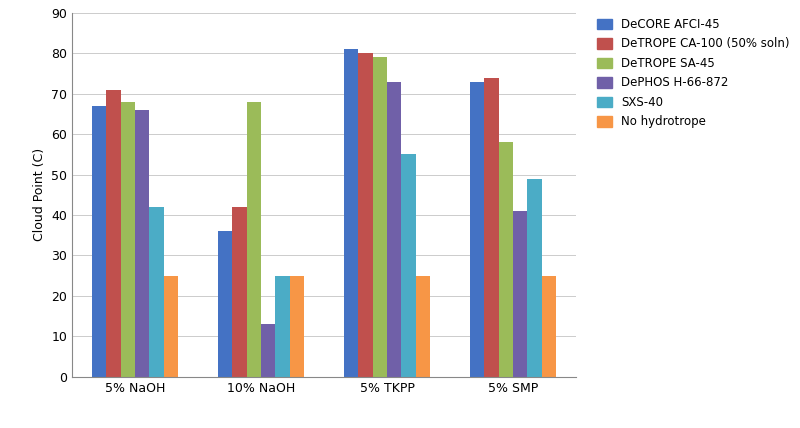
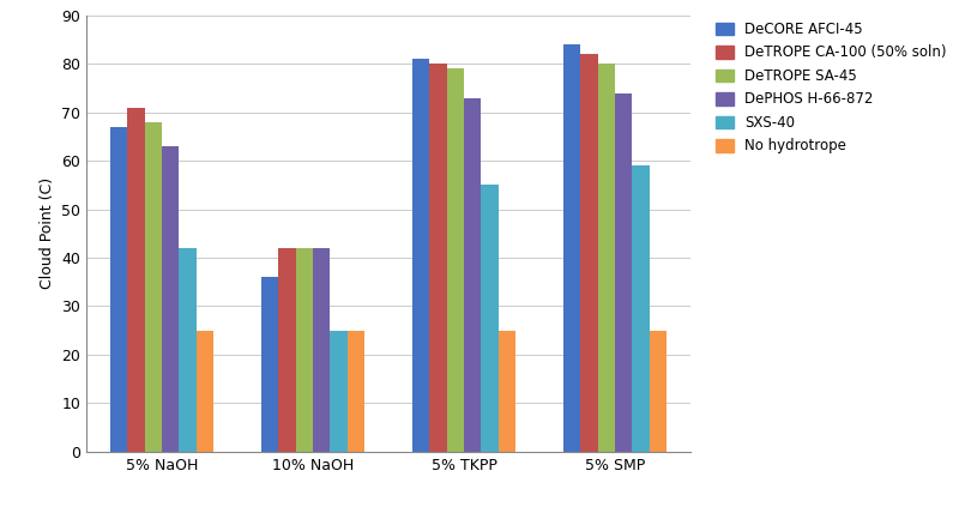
DePHOS H-66-872/5% NaOH: 66 -> 63
DeTROPE SA-45/10% NaOH: 68 -> 42
DePHOS H-66-872/10% NaOH: 13 -> 42
DeCORE AFCI-45/5% SMP: 73 -> 84
DeTROPE CA-100 (50% soln)/5% SMP: 74 -> 82
DeTROPE SA-45/5% SMP: 58 -> 80
DePHOS H-66-872/5% SMP: 41 -> 74
SXS-40/5% SMP: 49 -> 59
